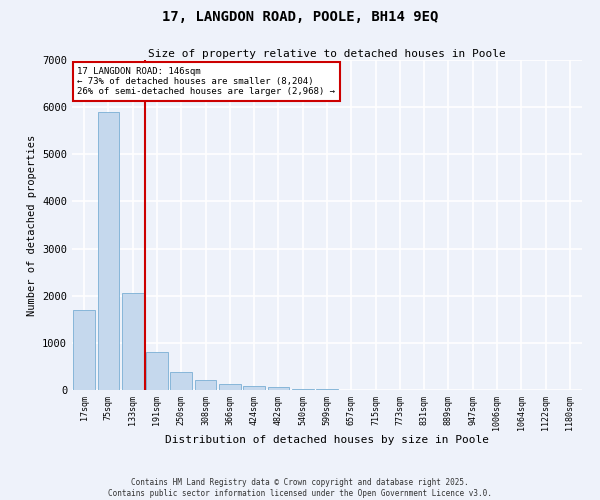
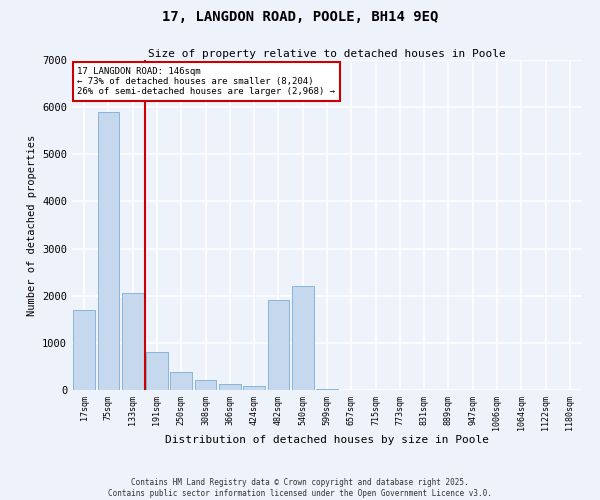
482sqm: 60 -> 1900
540sqm: 30 -> 2200
